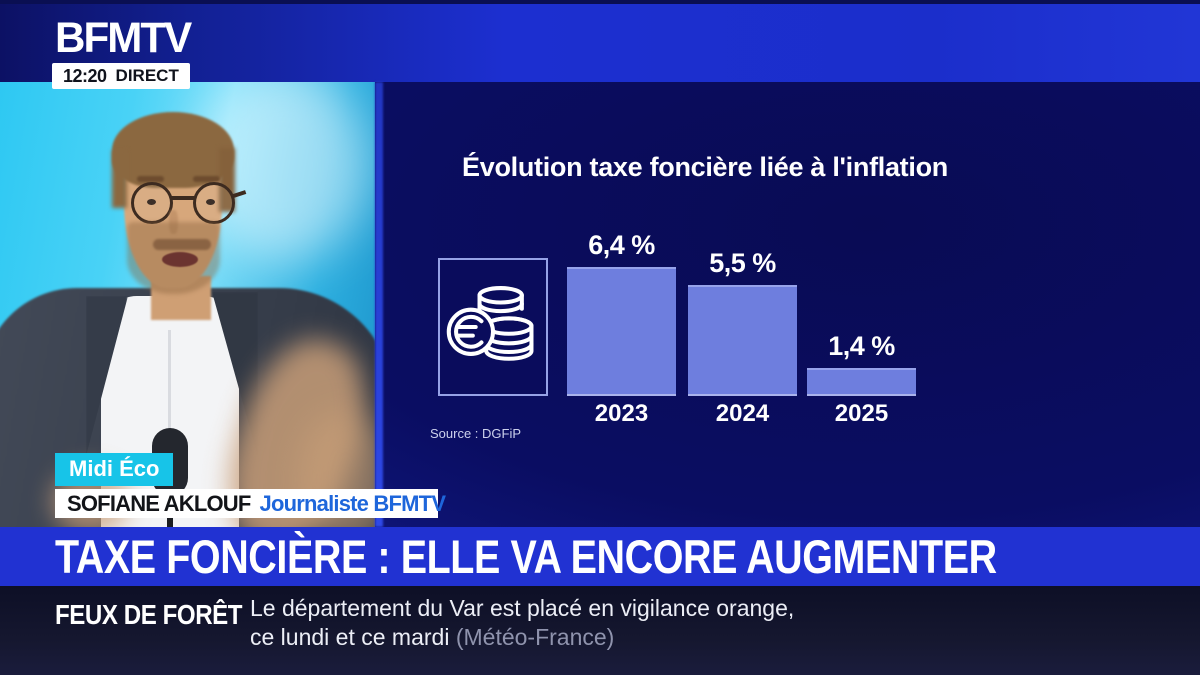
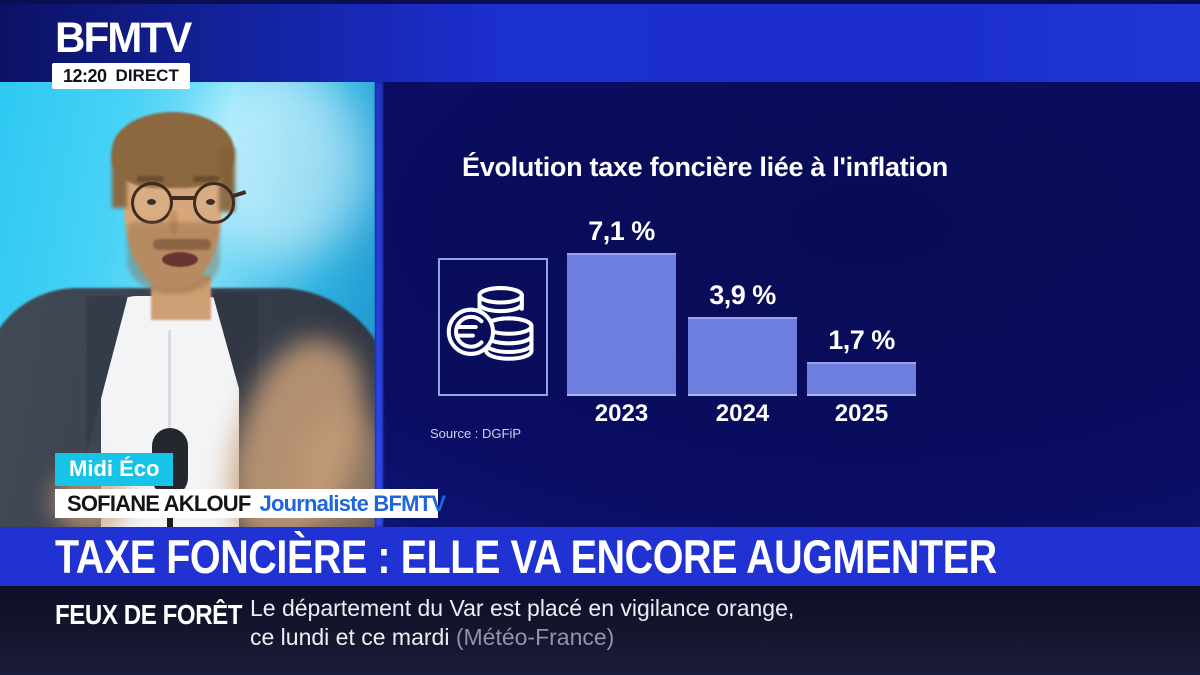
2023: 6,4 -> 7,1
2024: 5,5 -> 3,9
2025: 1,4 -> 1,7
